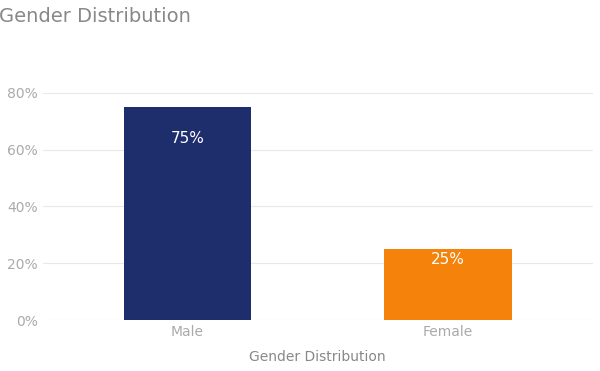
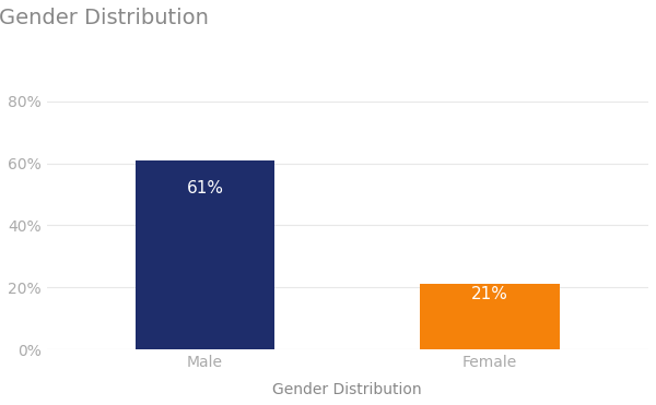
Male: 75% -> 61%
Female: 25% -> 21%
